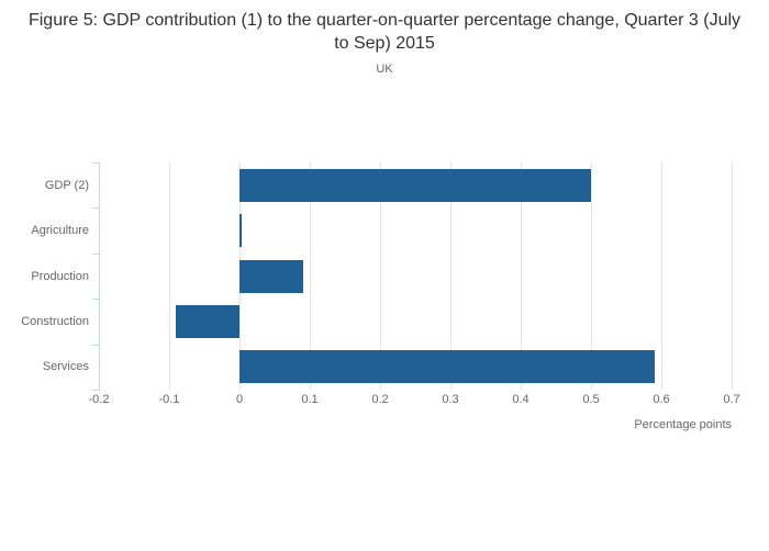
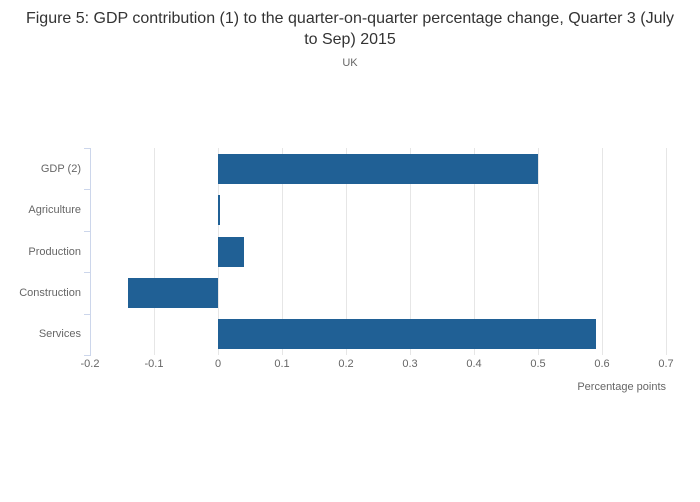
Production: 0.09 -> 0.04
Construction: -0.09 -> -0.14
